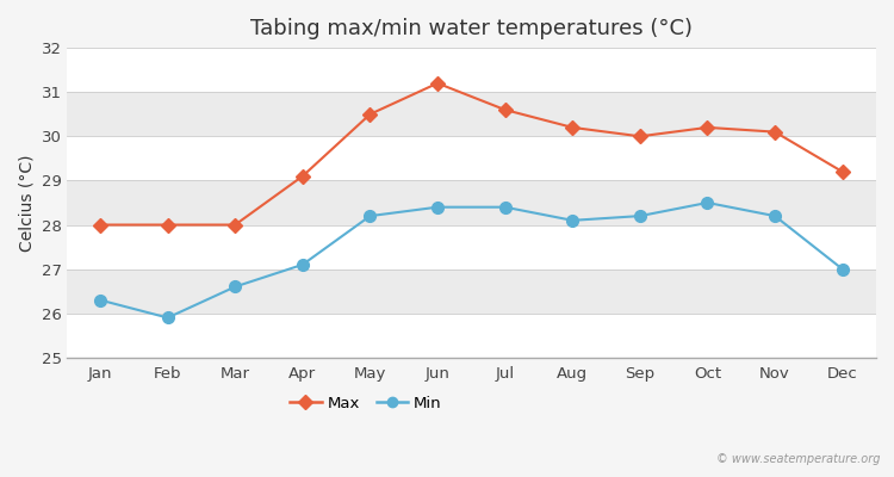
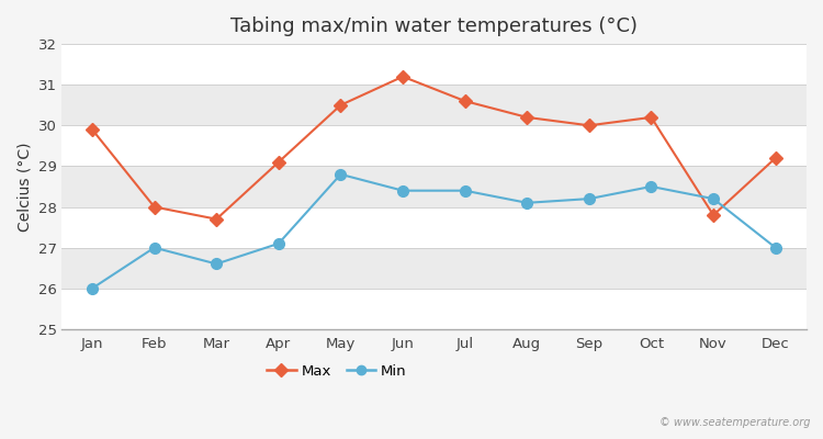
Max/Jan: 28.0 -> 29.9
Min/Jan: 26.3 -> 26.0
Min/Feb: 25.9 -> 27.0
Max/Mar: 28.0 -> 27.7
Min/May: 28.2 -> 28.8
Max/Nov: 30.1 -> 27.8
